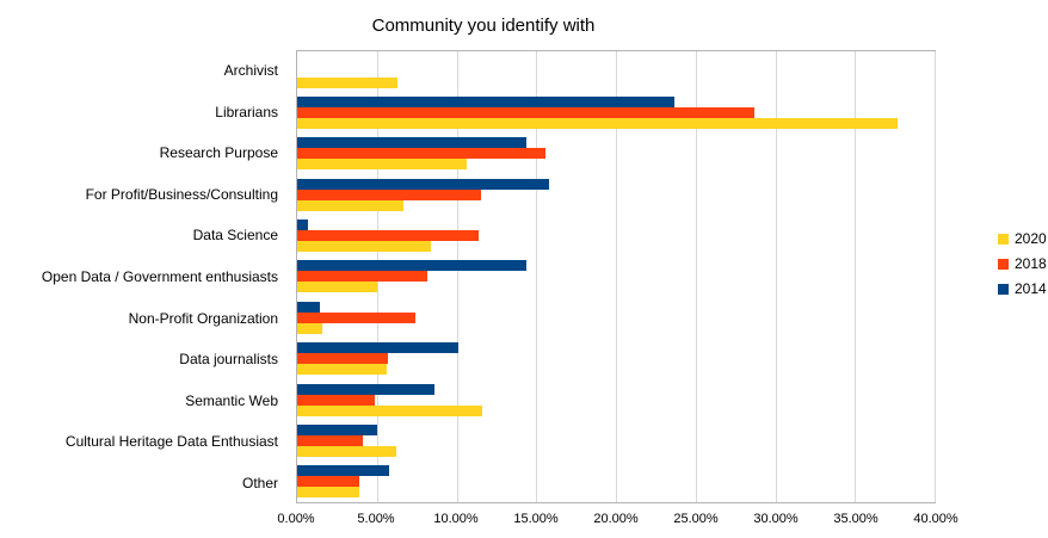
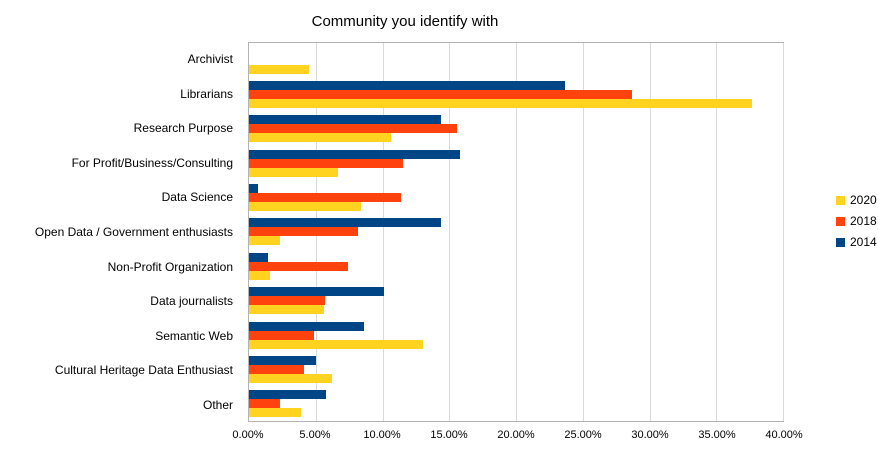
2020/Archivist: 6.3% -> 4.5%
2020/Open Data / Government enthusiasts: 5.0% -> 2.3%
2020/Semantic Web: 11.6% -> 13.0%
2018/Other: 3.9% -> 2.3%
